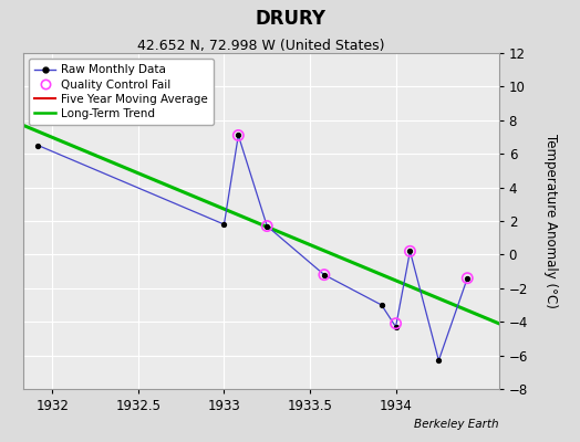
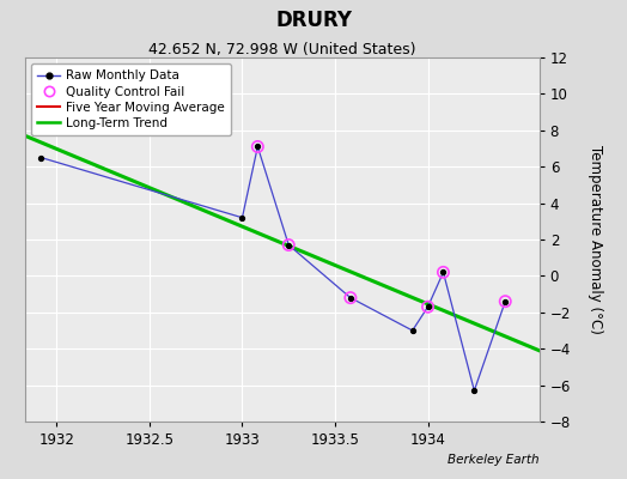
Raw Monthly Data/1933: 1.8 -> 3.2
Raw Monthly Data/1934: -4.3 -> -1.7
Quality Control Fail/1934: -4.1 -> -1.7
